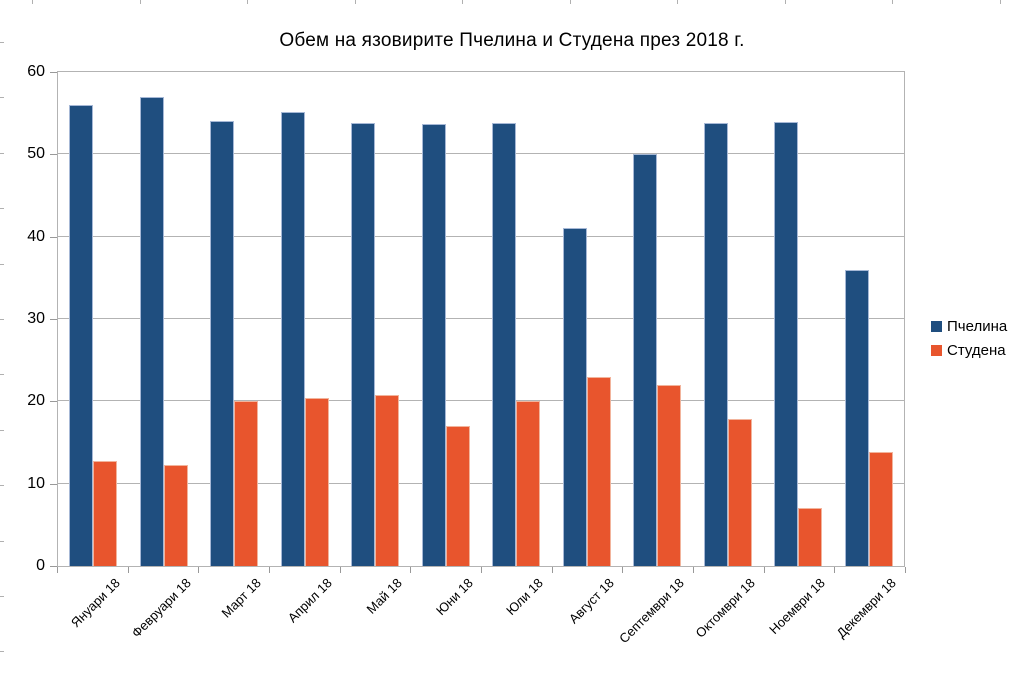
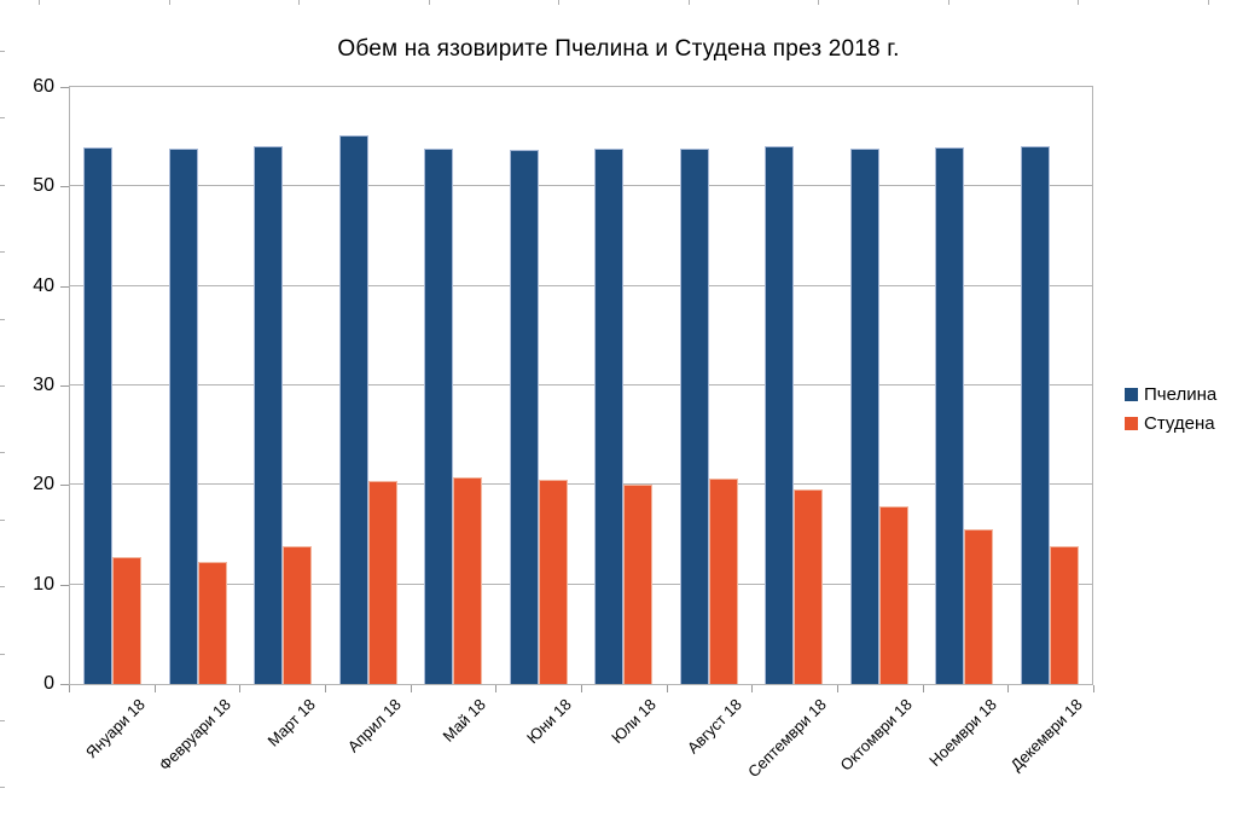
Пчелина/Януари 18: 56 -> 54
Пчелина/Февруари 18: 57 -> 54
Студена/Март 18: 20 -> 14
Студена/Юни 18: 17 -> 20
Пчелина/Август 18: 41 -> 54
Студена/Август 18: 23 -> 21
Пчелина/Септември 18: 50 -> 54
Студена/Септември 18: 22 -> 20
Студена/Ноември 18: 7 -> 16
Пчелина/Декември 18: 36 -> 54
